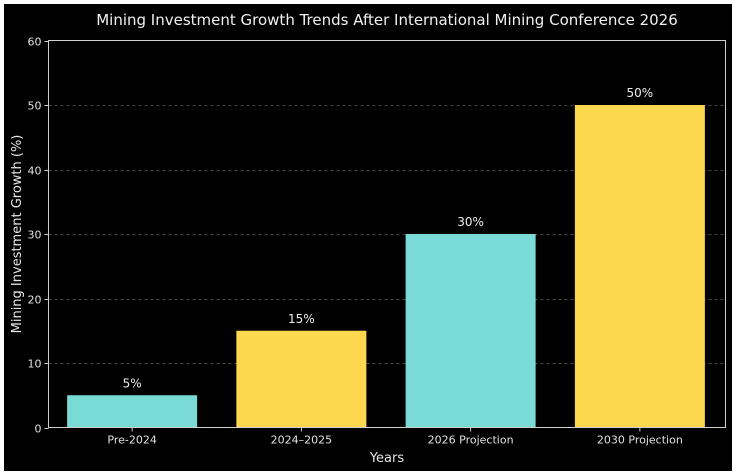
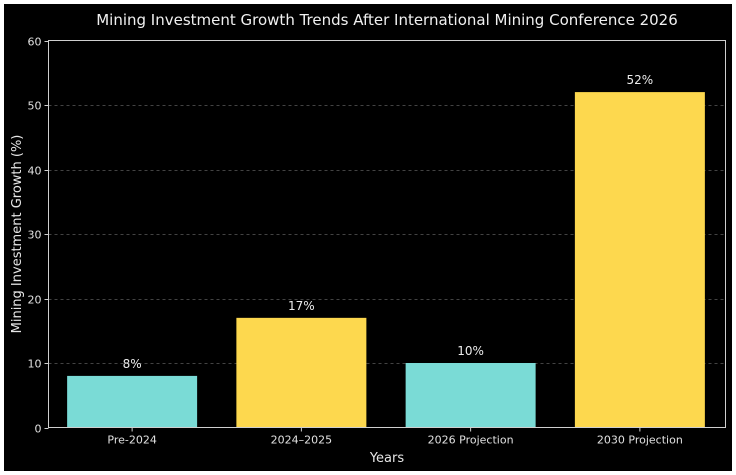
Pre-2024: 5% -> 8%
2024–2025: 15% -> 17%
2026 Projection: 30% -> 10%
2030 Projection: 50% -> 52%
